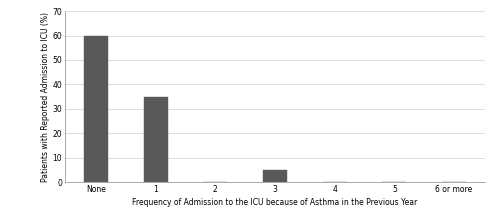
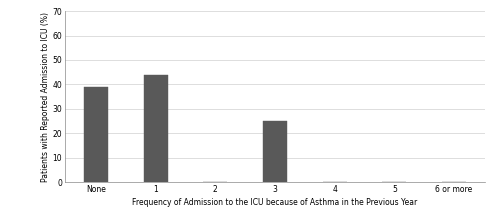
None: 60 -> 39
1: 35 -> 44
3: 5 -> 25
